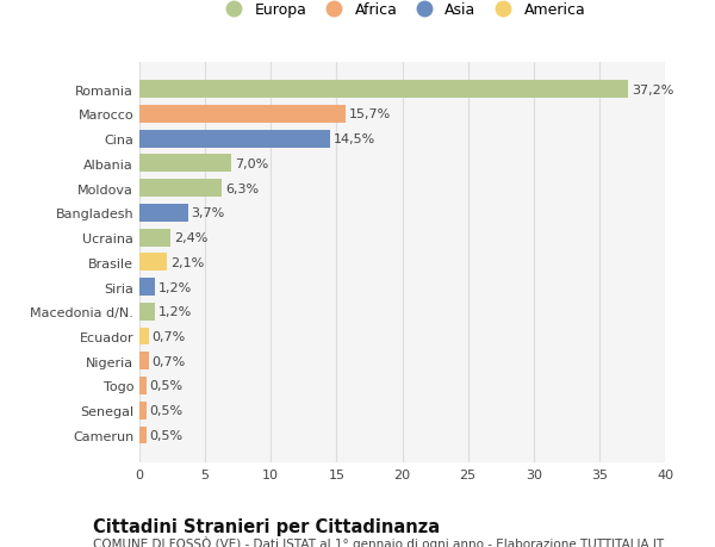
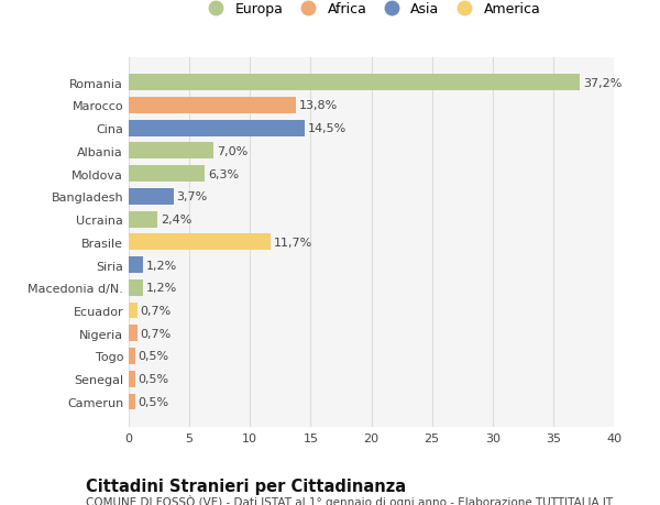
Marocco: 15,7% -> 13,8%
Brasile: 2,1% -> 11,7%
